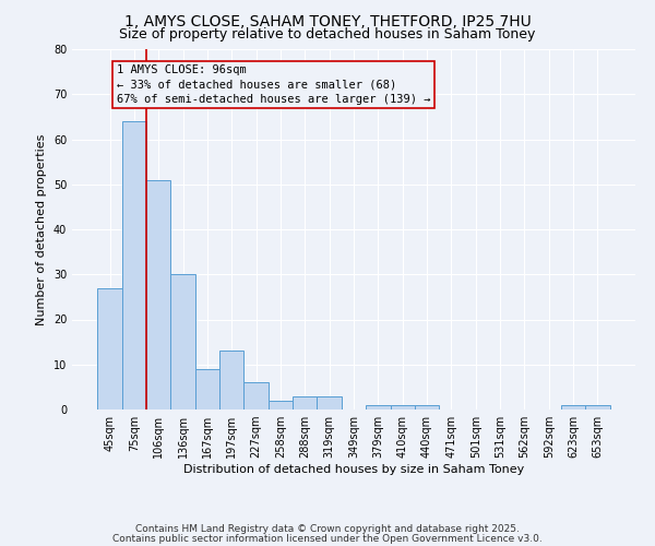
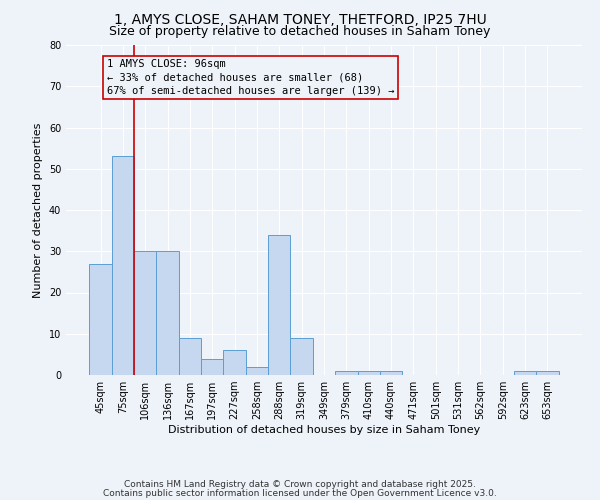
75sqm: 64 -> 53
106sqm: 51 -> 30
197sqm: 13 -> 4
288sqm: 3 -> 34
319sqm: 3 -> 9
